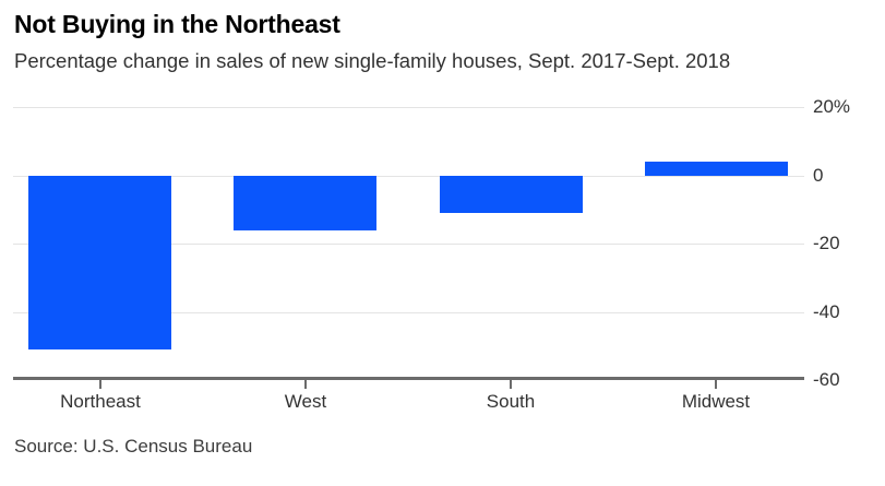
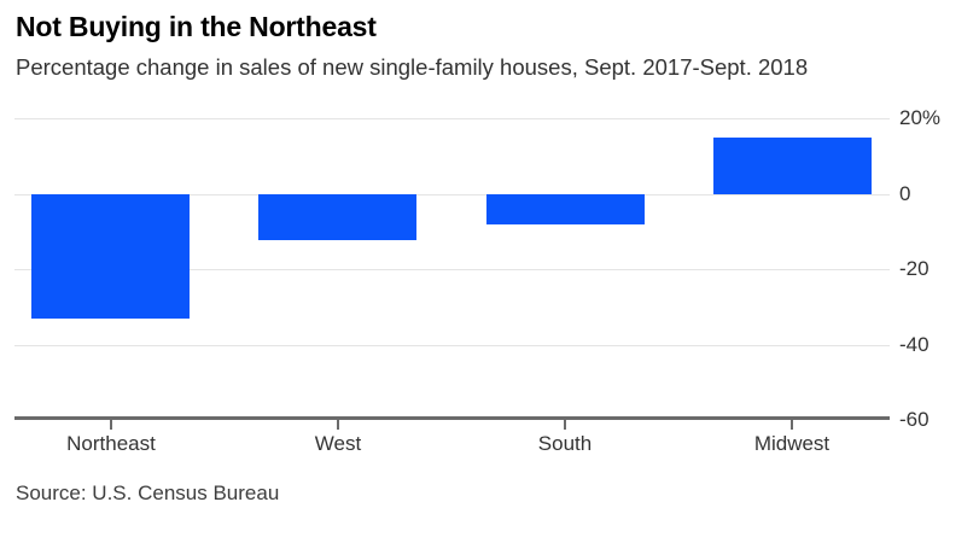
Northeast: -51% -> -33%
West: -16% -> -12%
South: -11% -> -8%
Midwest: 4% -> 15%
